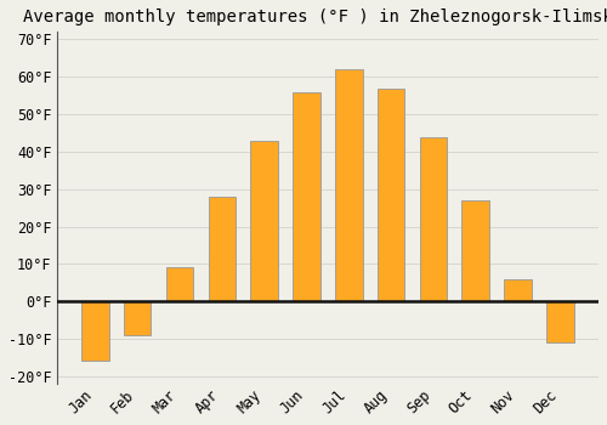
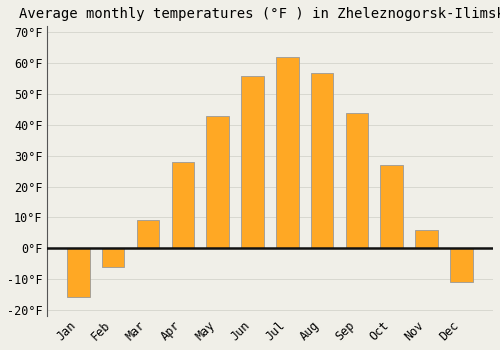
Feb: -9°F -> -6°F
